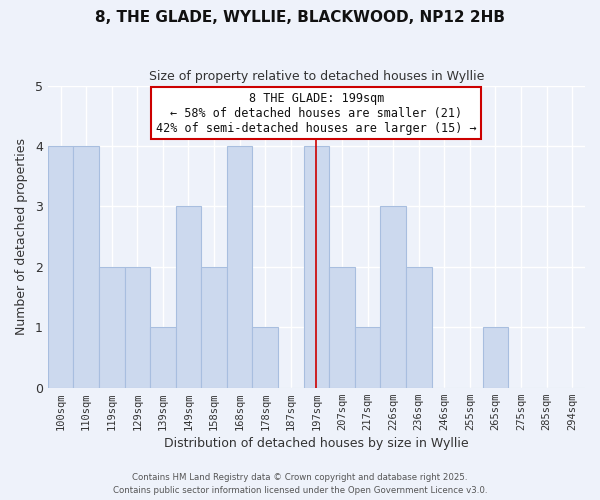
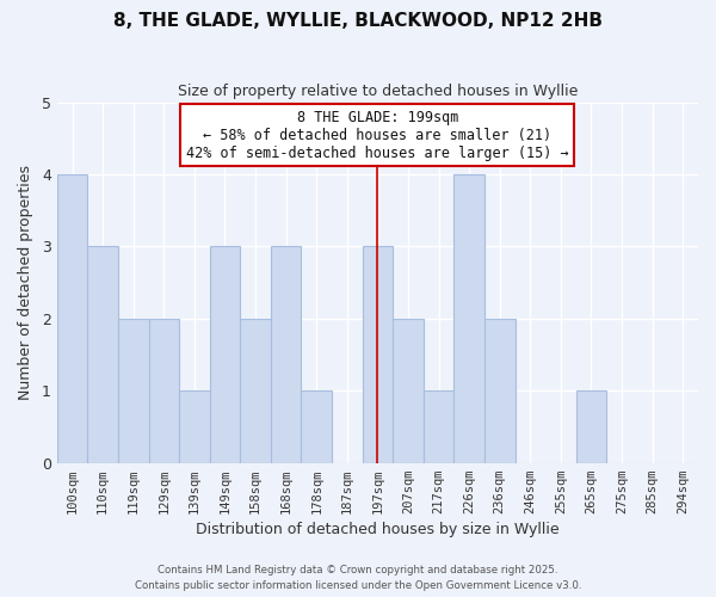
110sqm: 4 -> 3
168sqm: 4 -> 3
197sqm: 4 -> 3
226sqm: 3 -> 4
